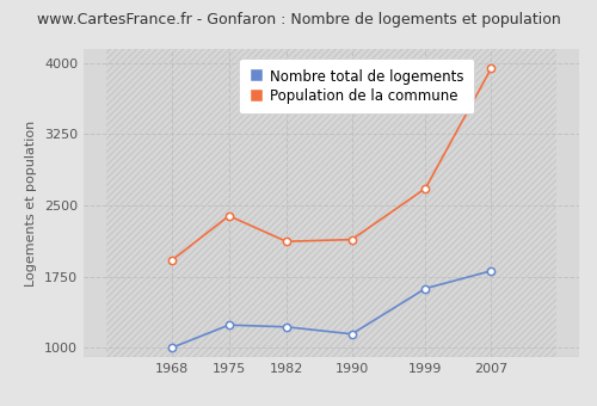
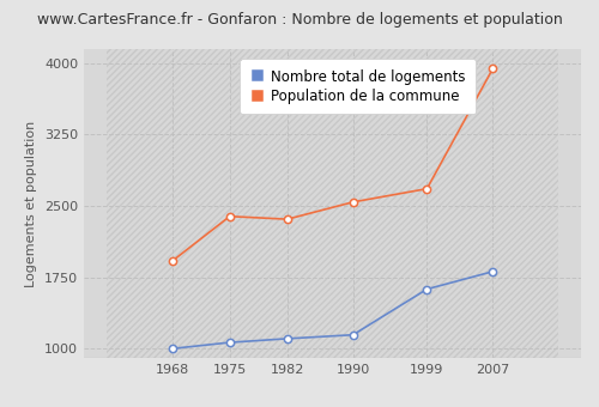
Nombre total de logements/1975: 1240 -> 1060
Nombre total de logements/1982: 1220 -> 1100
Population de la commune/1982: 2120 -> 2360
Population de la commune/1990: 2140 -> 2540
